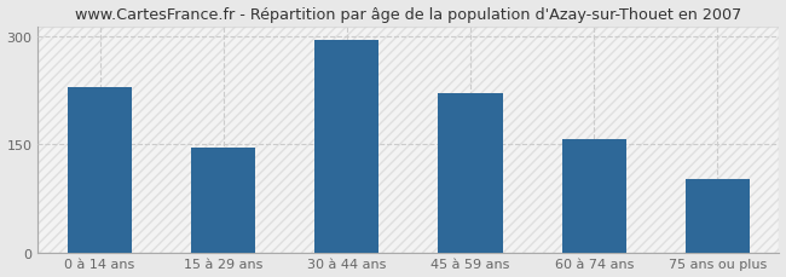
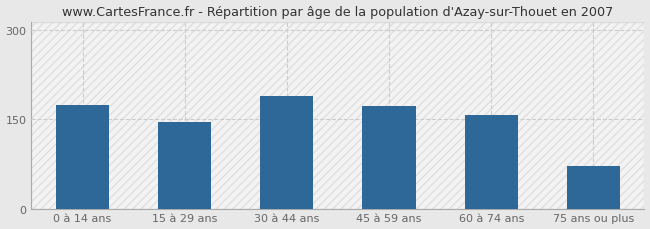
0 à 14 ans: 230 -> 175
30 à 44 ans: 296 -> 190
45 à 59 ans: 222 -> 172
75 ans ou plus: 102 -> 72
